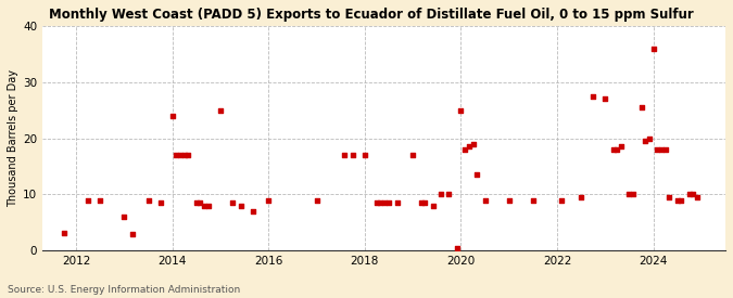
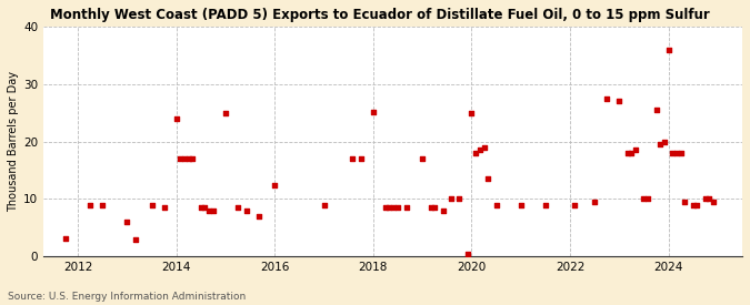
2016: 9.0 -> 12.4
2018: 17.0 -> 25.2
